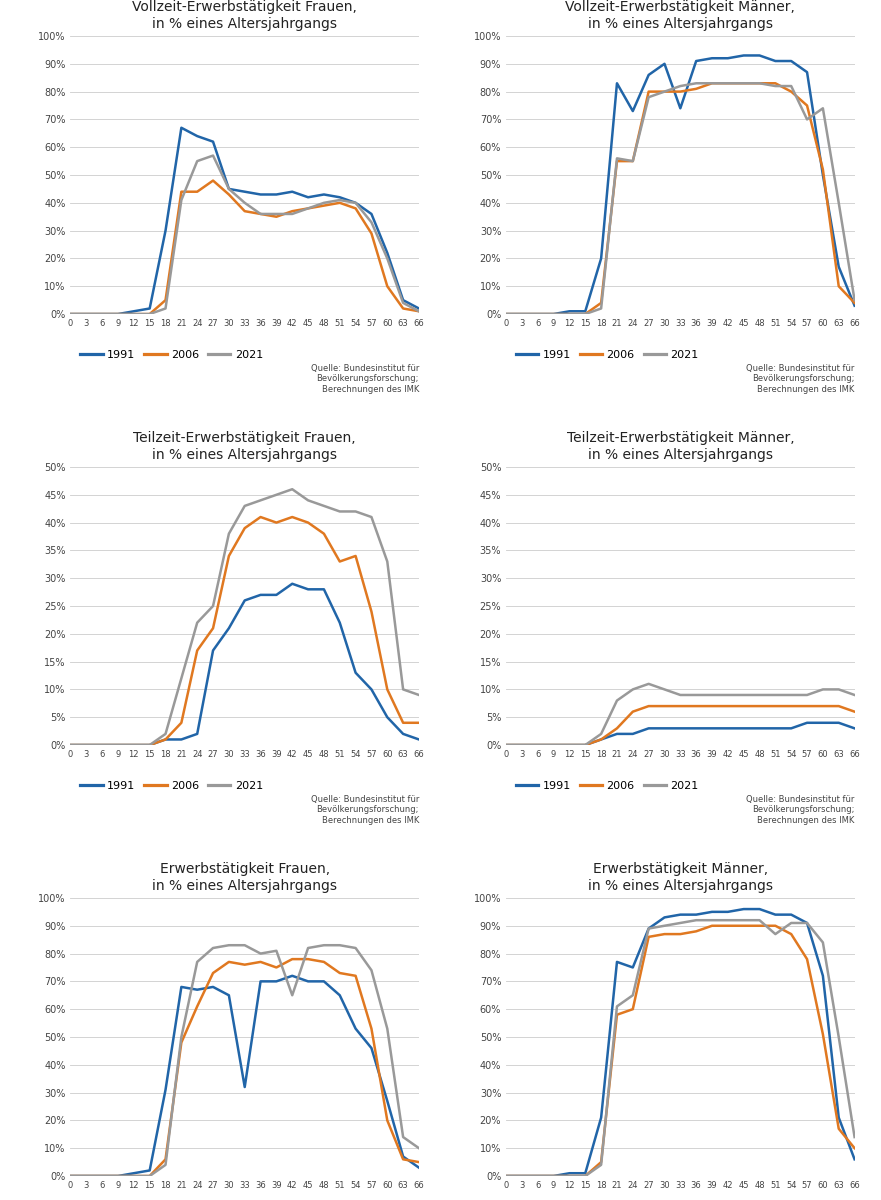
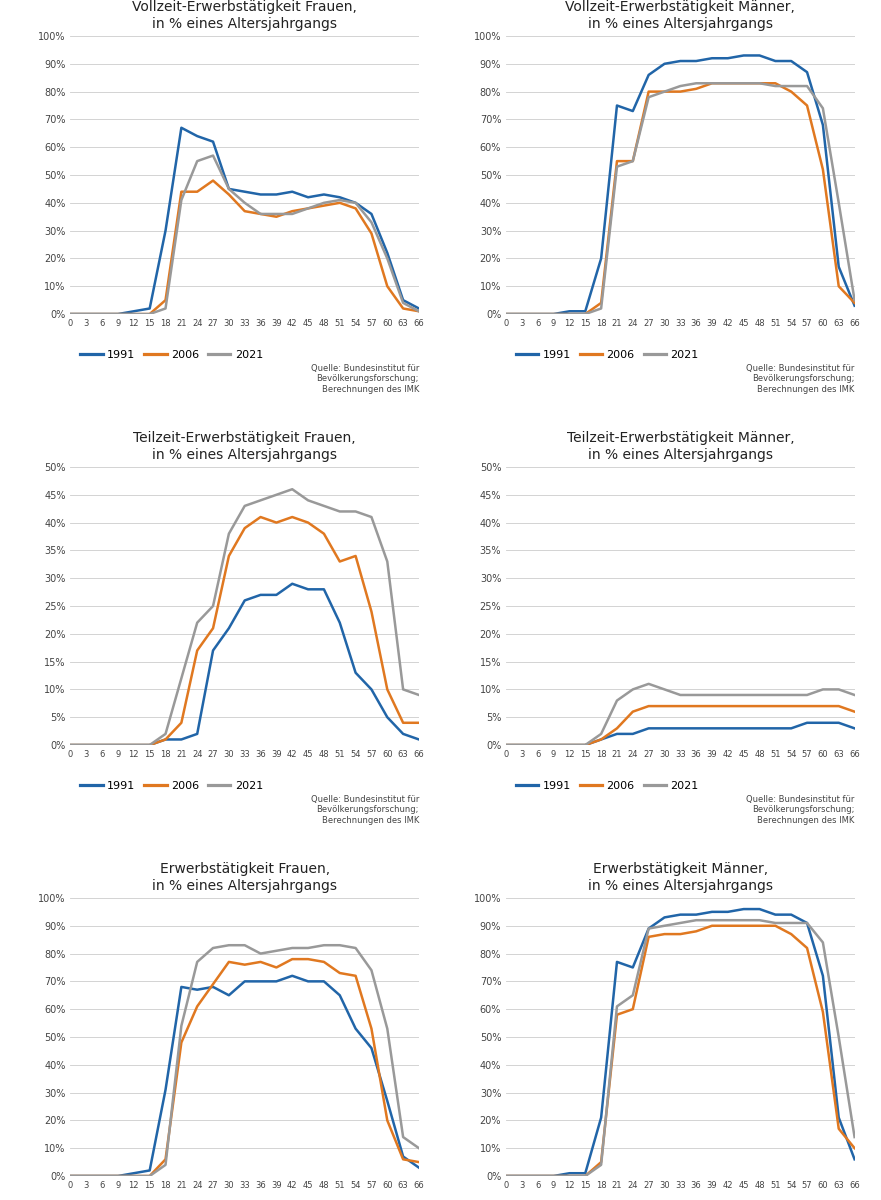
Vollzeit-Erwerbstätigkeit Männer, in % eines Altersjahrgangs/1991/21: 83% -> 75%
Vollzeit-Erwerbstätigkeit Männer, in % eines Altersjahrgangs/2021/21: 56% -> 53%
Vollzeit-Erwerbstätigkeit Männer, in % eines Altersjahrgangs/1991/33: 74% -> 91%
Vollzeit-Erwerbstätigkeit Männer, in % eines Altersjahrgangs/2021/57: 70% -> 82%
Vollzeit-Erwerbstätigkeit Männer, in % eines Altersjahrgangs/1991/60: 50% -> 68%
Erwerbstätigkeit Frauen, in % eines Altersjahrgangs/2021/21: 50% -> 54%
Erwerbstätigkeit Frauen, in % eines Altersjahrgangs/2006/27: 73% -> 69%
Erwerbstätigkeit Frauen, in % eines Altersjahrgangs/1991/33: 32% -> 70%
Erwerbstätigkeit Frauen, in % eines Altersjahrgangs/2021/42: 65% -> 82%
Erwerbstätigkeit Männer, in % eines Altersjahrgangs/2021/51: 87% -> 91%
Erwerbstätigkeit Männer, in % eines Altersjahrgangs/2006/57: 78% -> 82%
Erwerbstätigkeit Männer, in % eines Altersjahrgangs/2006/60: 51% -> 59%
